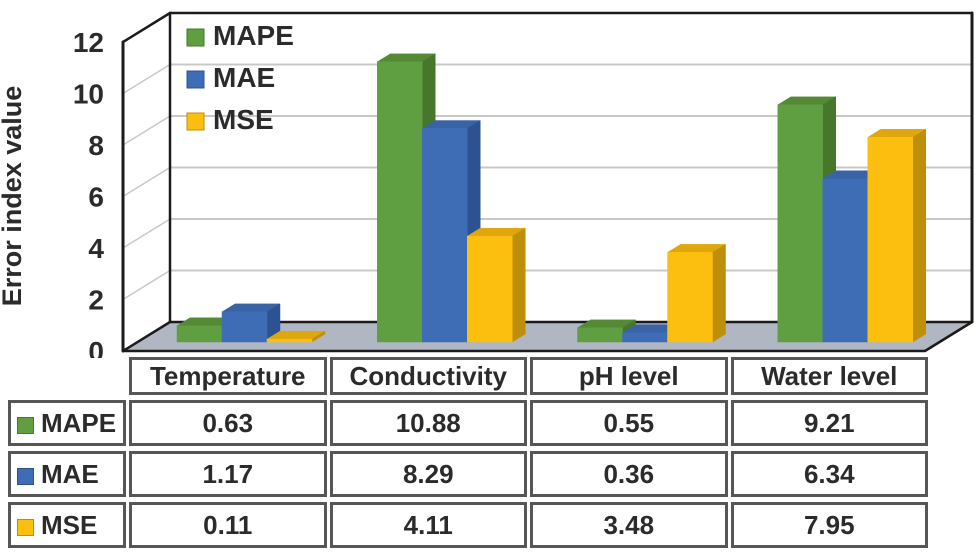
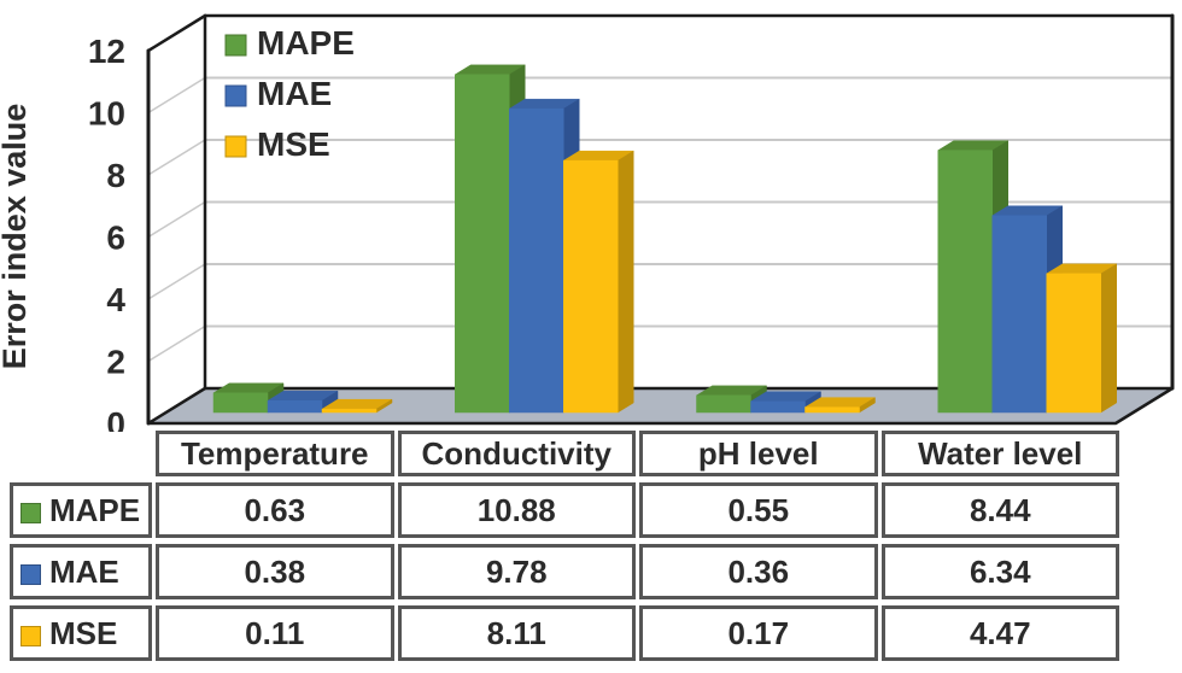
MAE/Temperature: 1.17 -> 0.38
MAE/Conductivity: 8.29 -> 9.78
MSE/Conductivity: 4.11 -> 8.11
MSE/pH level: 3.48 -> 0.17
MAPE/Water level: 9.21 -> 8.44
MSE/Water level: 7.95 -> 4.47
